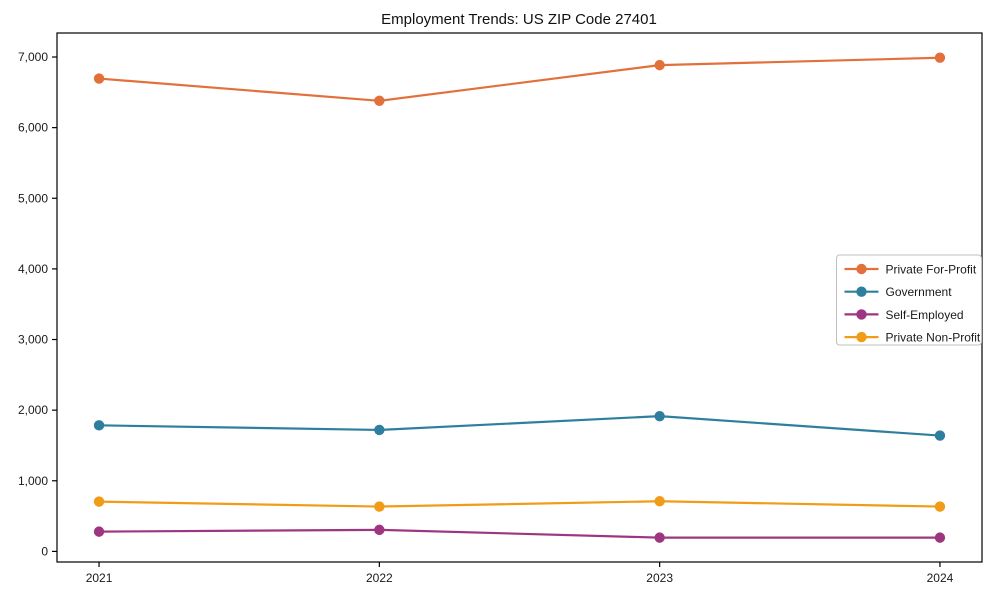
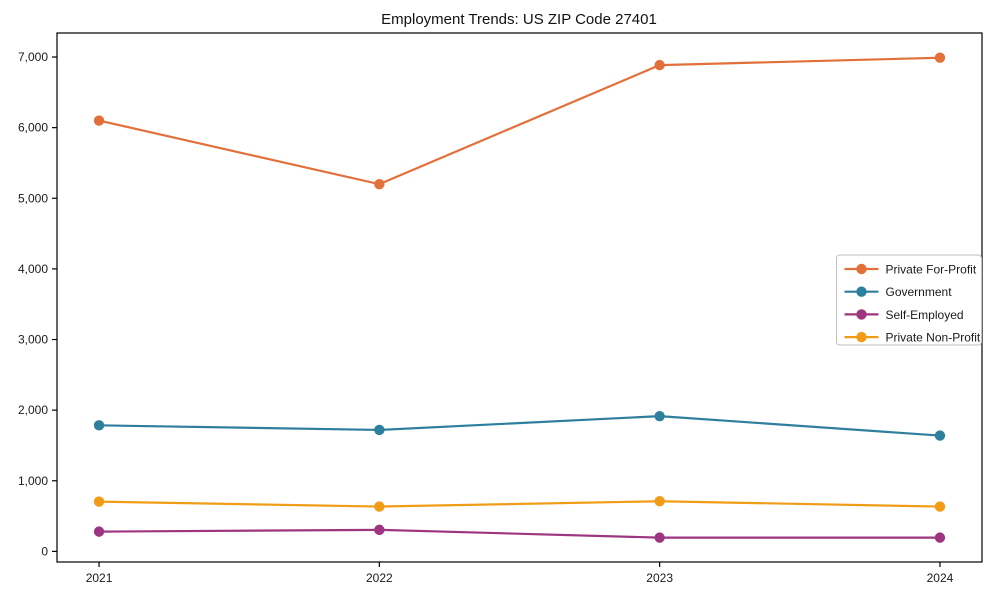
Private For-Profit/2021: 6700 -> 6100
Private For-Profit/2022: 6400 -> 5200
